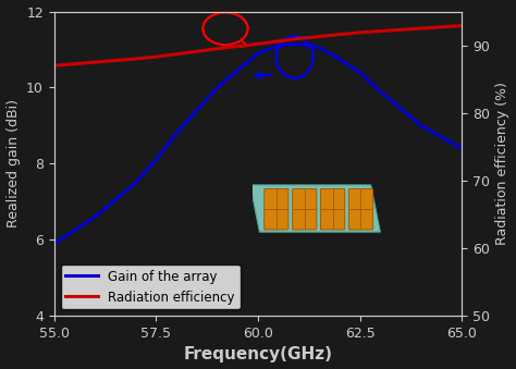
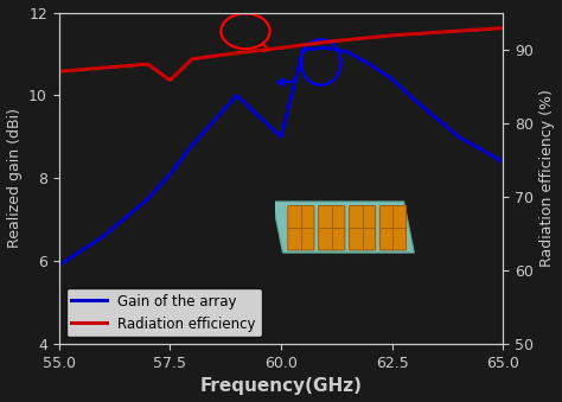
Radiation efficiency/57.5: 88.3 -> 85.8
Gain of the array/60.0: 10.90 -> 9.00
